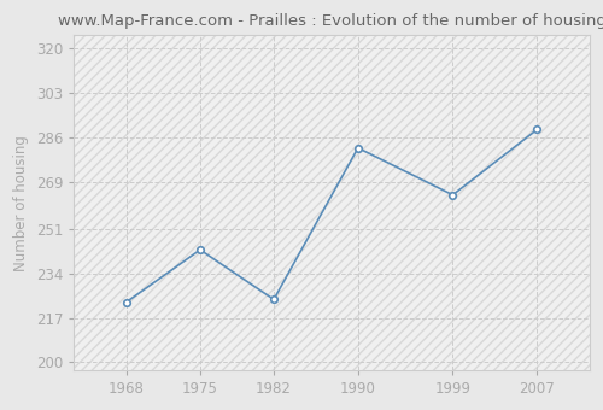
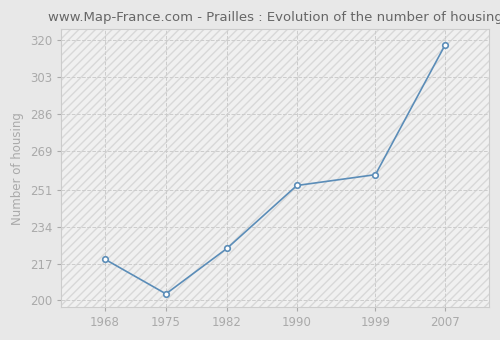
1968: 223 -> 219
1975: 243 -> 203
1990: 282 -> 253
1999: 264 -> 258
2007: 289 -> 318
